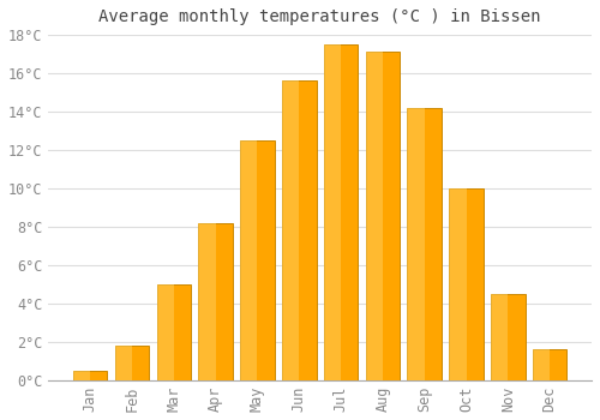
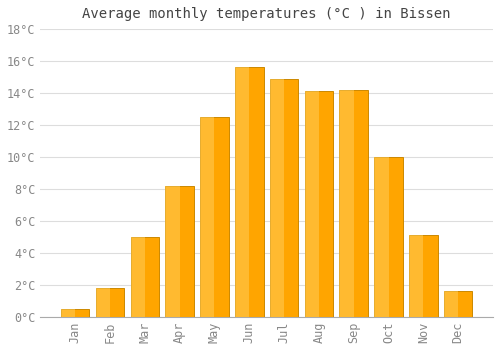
Jul: 17.5°C -> 14.9°C
Aug: 17.1°C -> 14.1°C
Nov: 4.5°C -> 5.1°C
